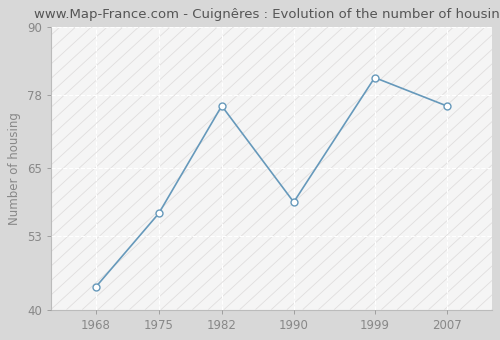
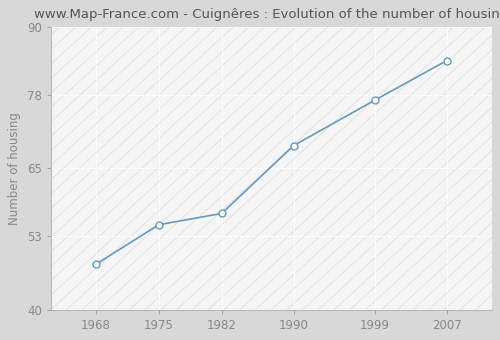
1968: 44 -> 48
1975: 57 -> 55
1982: 76 -> 57
1990: 59 -> 69
1999: 81 -> 77
2007: 76 -> 84
